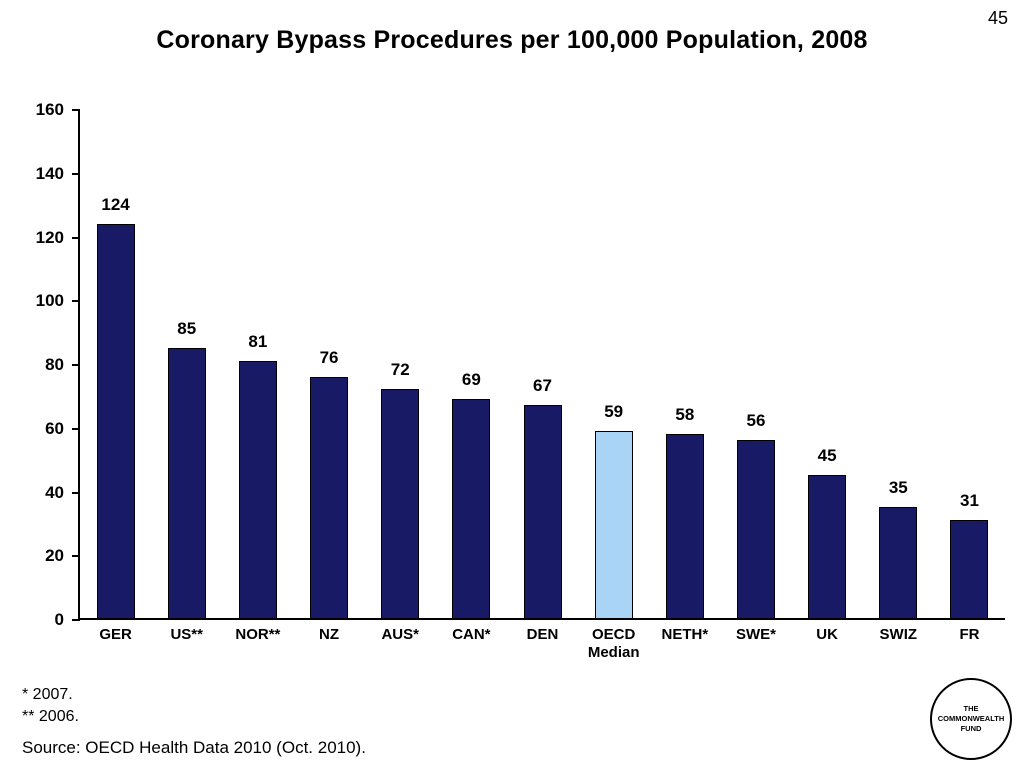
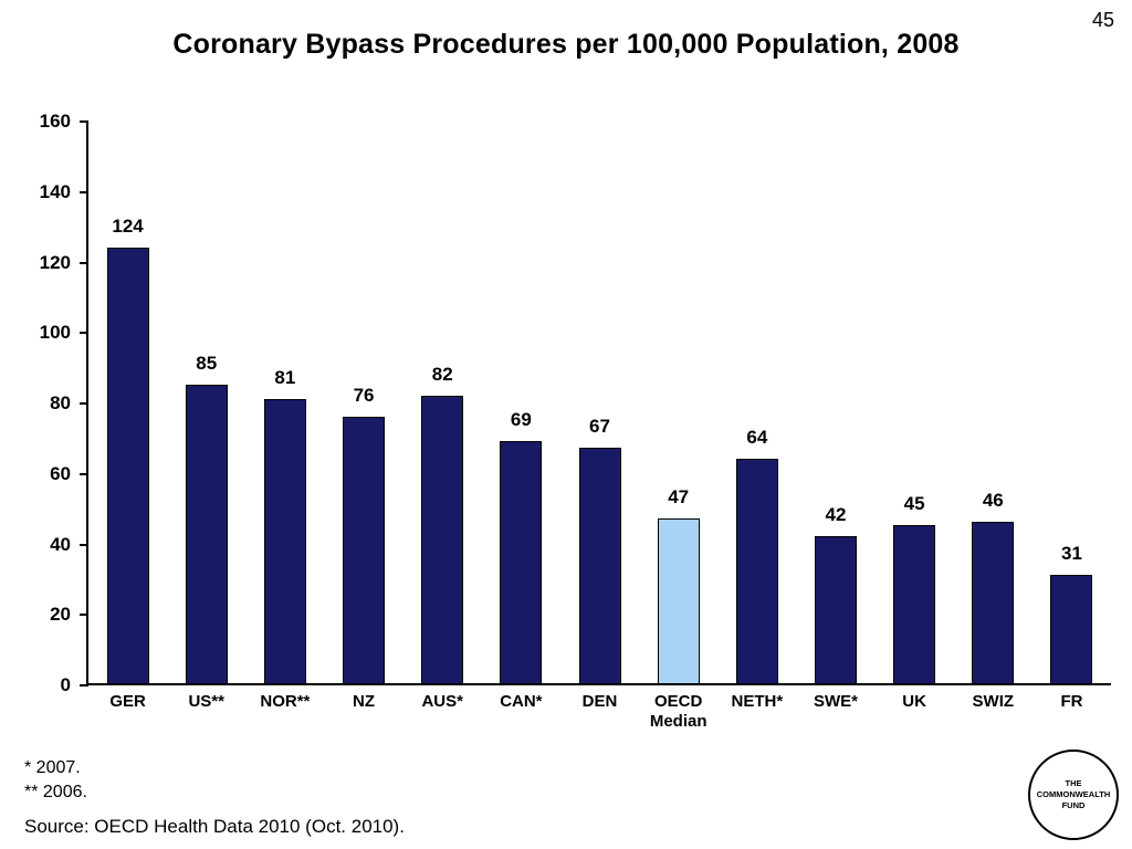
AUS*: 72 -> 82
OECD Median: 59 -> 47
NETH*: 58 -> 64
SWE*: 56 -> 42
SWIZ: 35 -> 46
